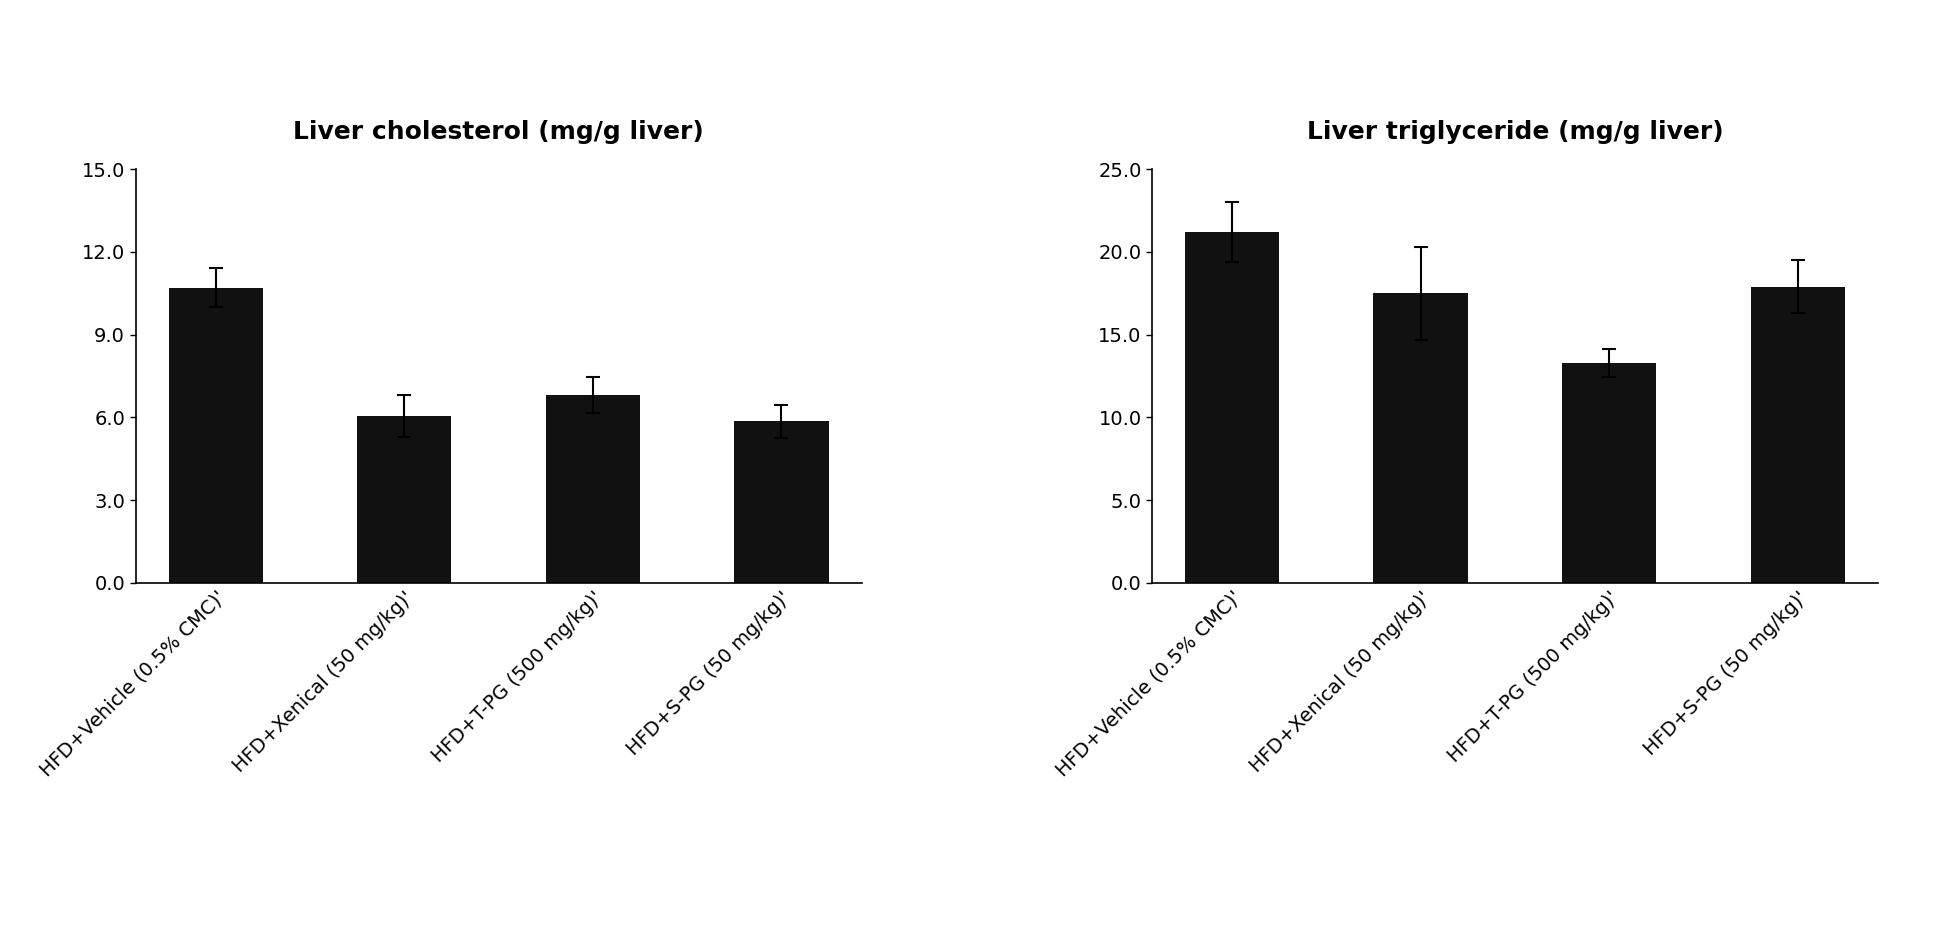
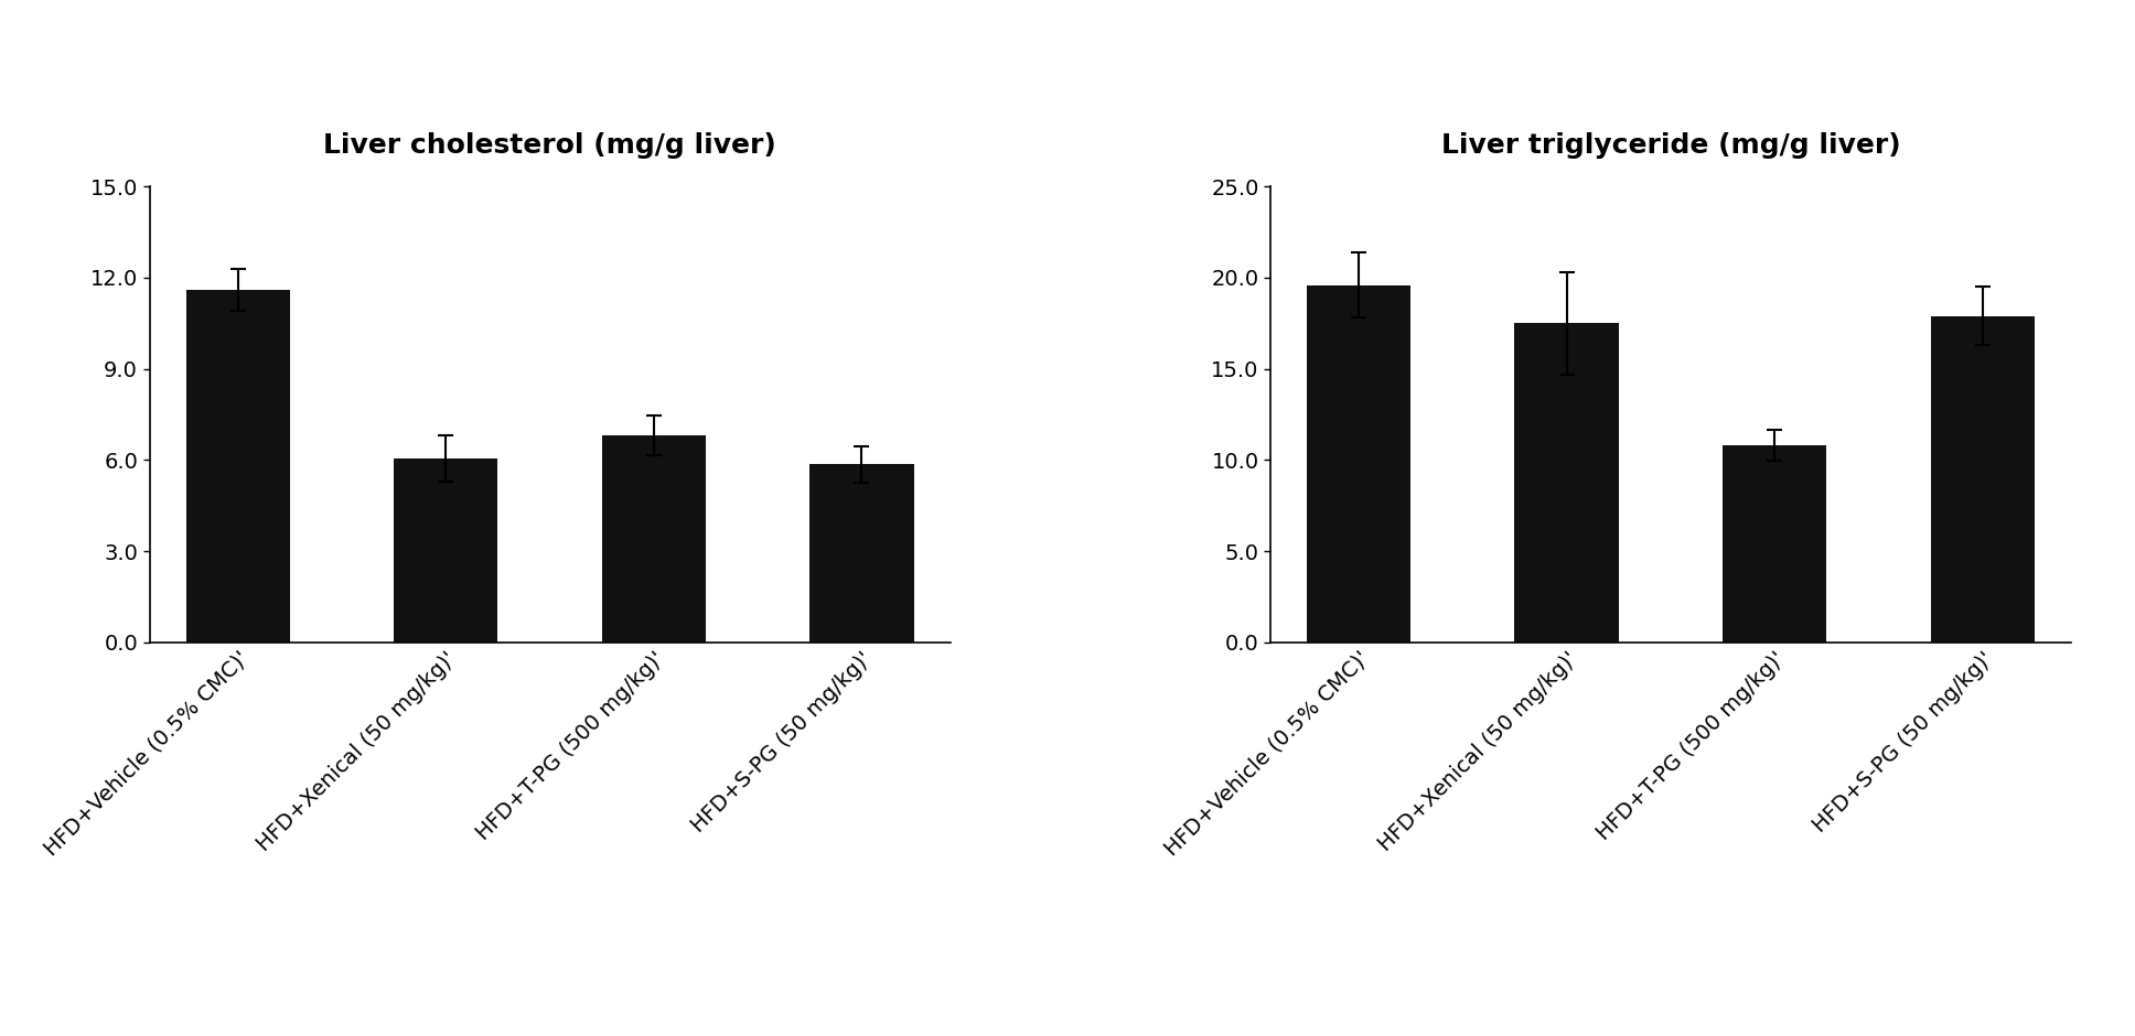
Liver cholesterol (mg/g liver)/HFD+Vehicle (0.5% CMC)': 10.70 -> 11.60
Liver triglyceride (mg/g liver)/HFD+Vehicle (0.5% CMC)': 21.2 -> 19.6
Liver triglyceride (mg/g liver)/HFD+T-PG (500 mg/kg)': 13.3 -> 10.8
